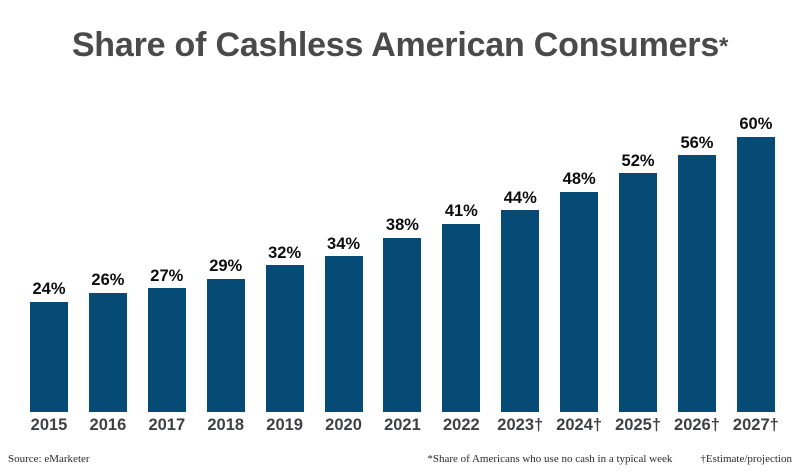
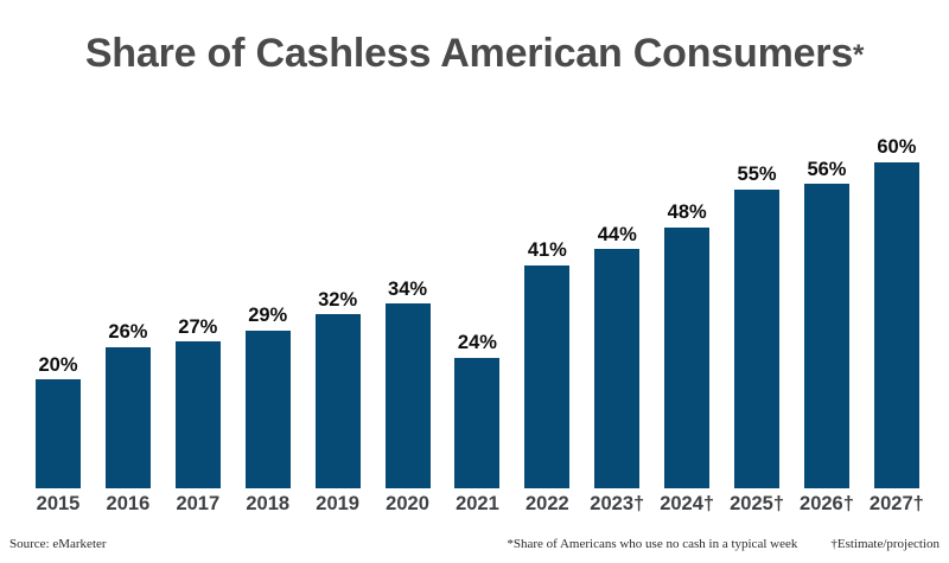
2015: 24% -> 20%
2021: 38% -> 24%
2025†: 52% -> 55%
